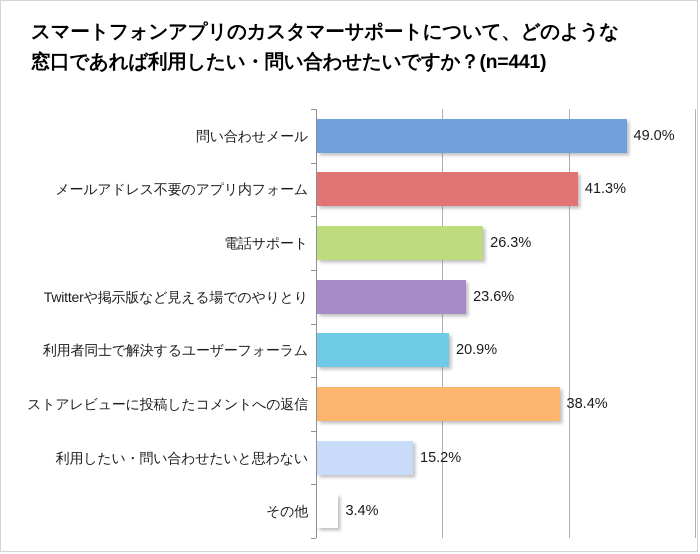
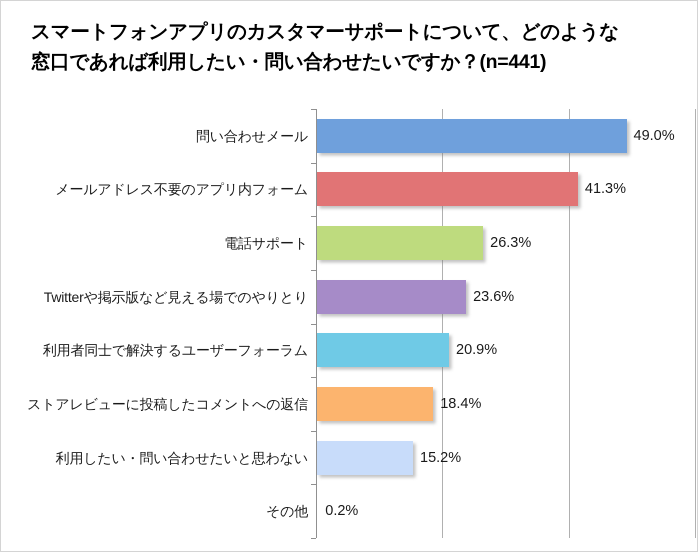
ストアレビューに投稿したコメントへの返信: 38.4% -> 18.4%
その他: 3.4% -> 0.2%
